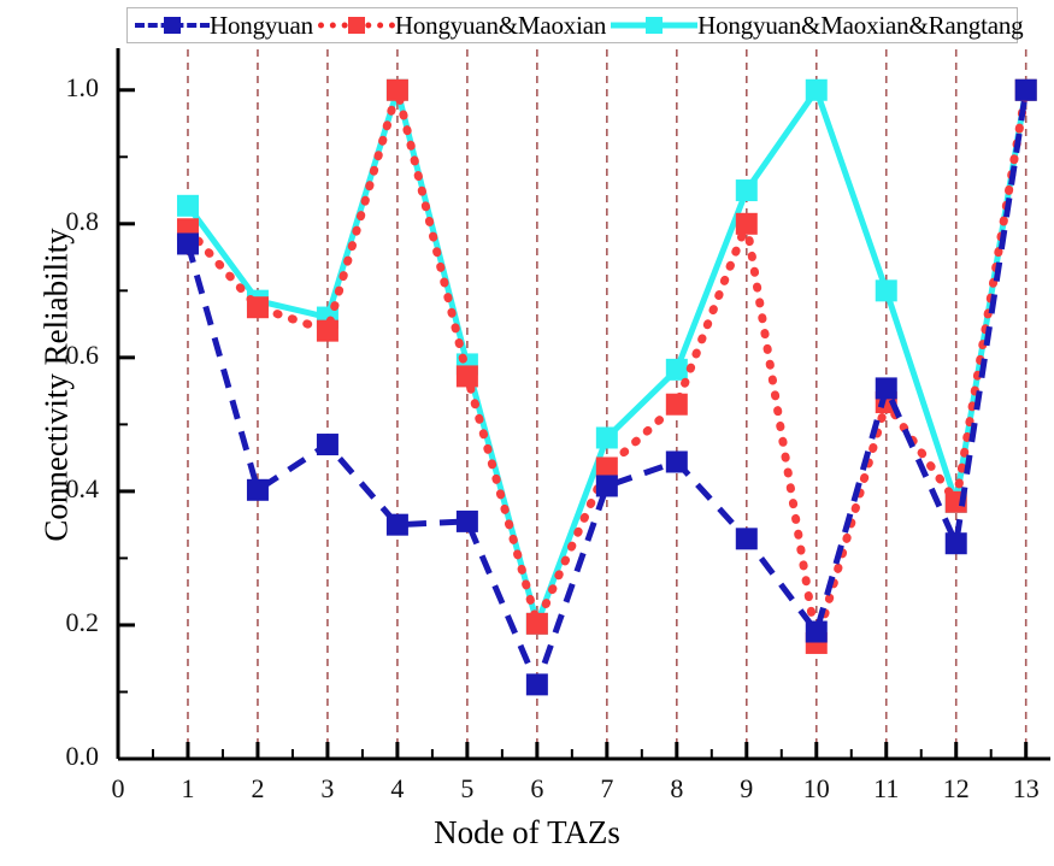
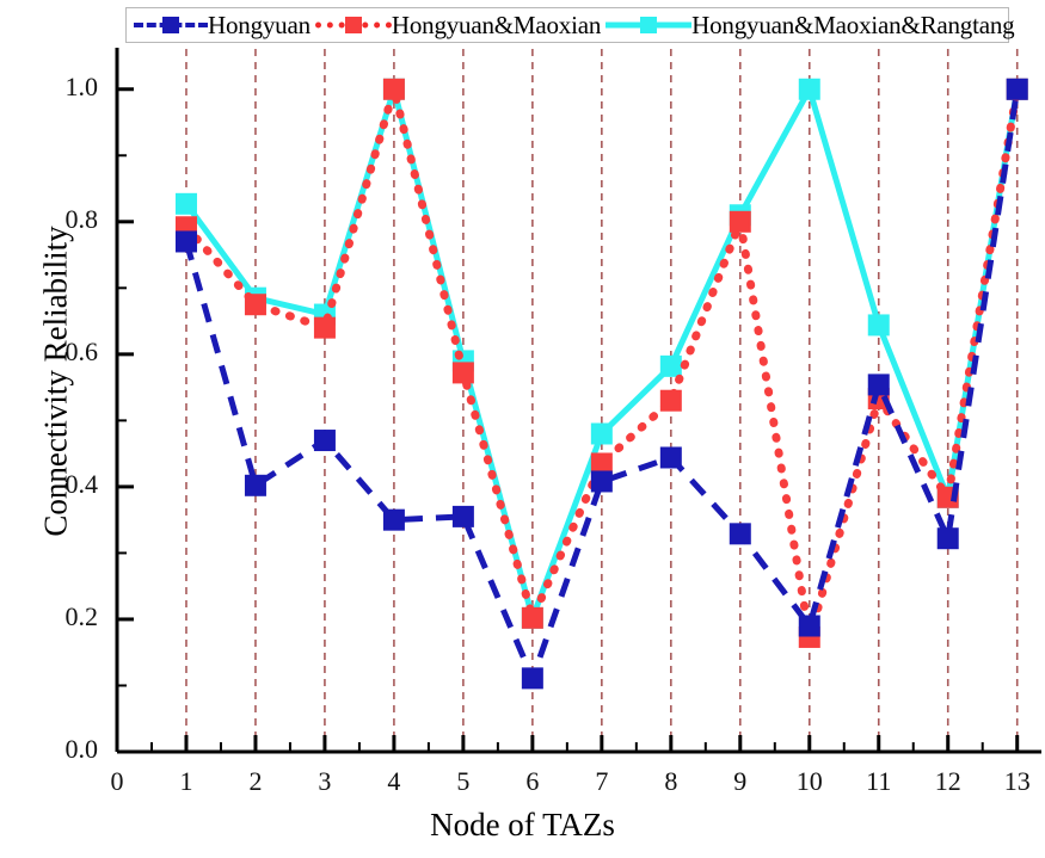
Hongyuan&Maoxian&Rangtang/9: 0.85 -> 0.81
Hongyuan&Maoxian&Rangtang/11: 0.70 -> 0.64
